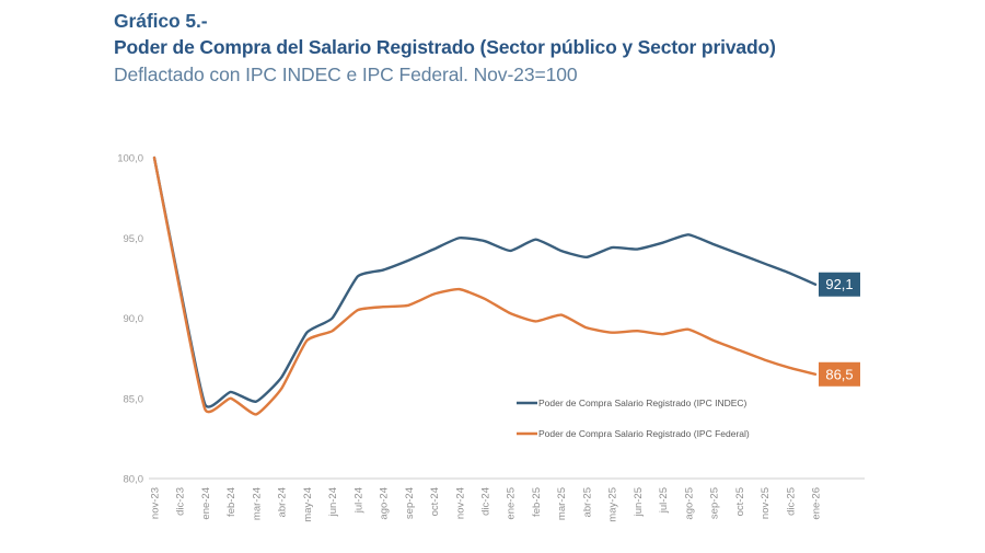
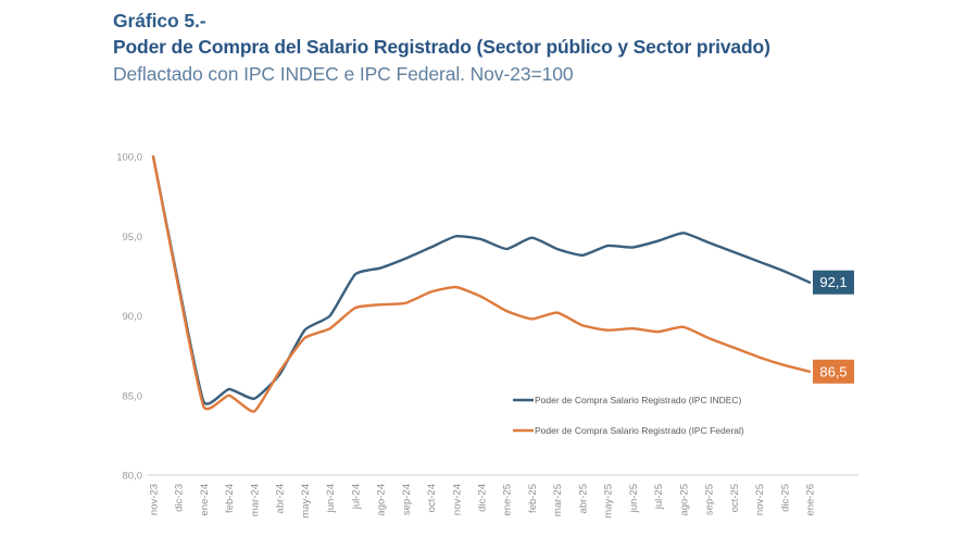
Poder de Compra Salario Registrado (IPC Federal)/abr-24: 85,6 -> 86,5
